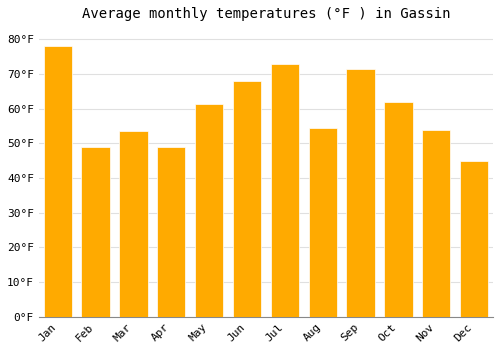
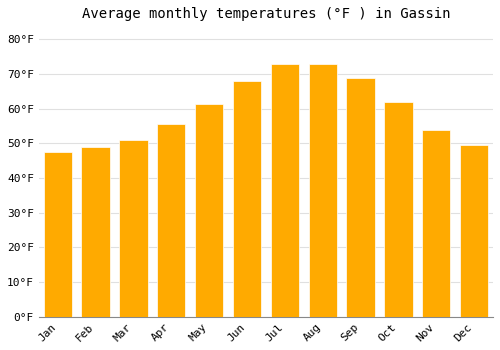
Jan: 78.0°F -> 47.5°F
Mar: 53.5°F -> 51.0°F
Apr: 49.0°F -> 55.5°F
Aug: 54.5°F -> 73.0°F
Sep: 71.5°F -> 69.0°F
Dec: 45.0°F -> 49.5°F
